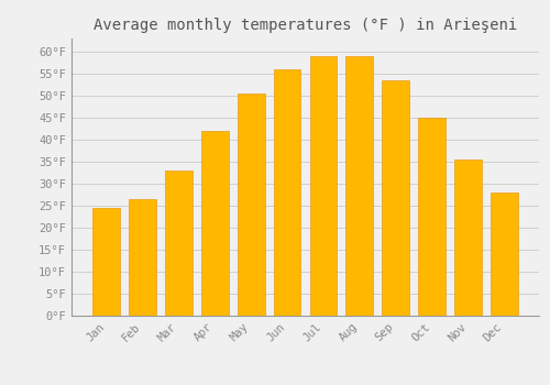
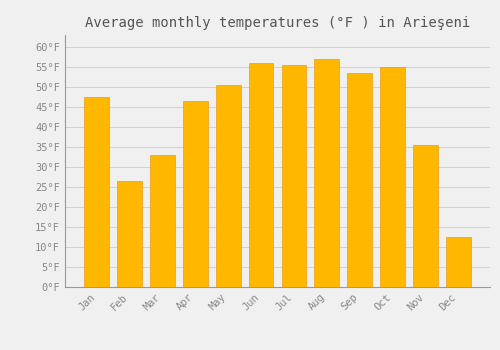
Jan: 24.5°F -> 47.5°F
Apr: 42.0°F -> 46.5°F
Jul: 59.0°F -> 55.5°F
Aug: 59.0°F -> 57.0°F
Oct: 45.0°F -> 55.0°F
Dec: 28.0°F -> 12.5°F
